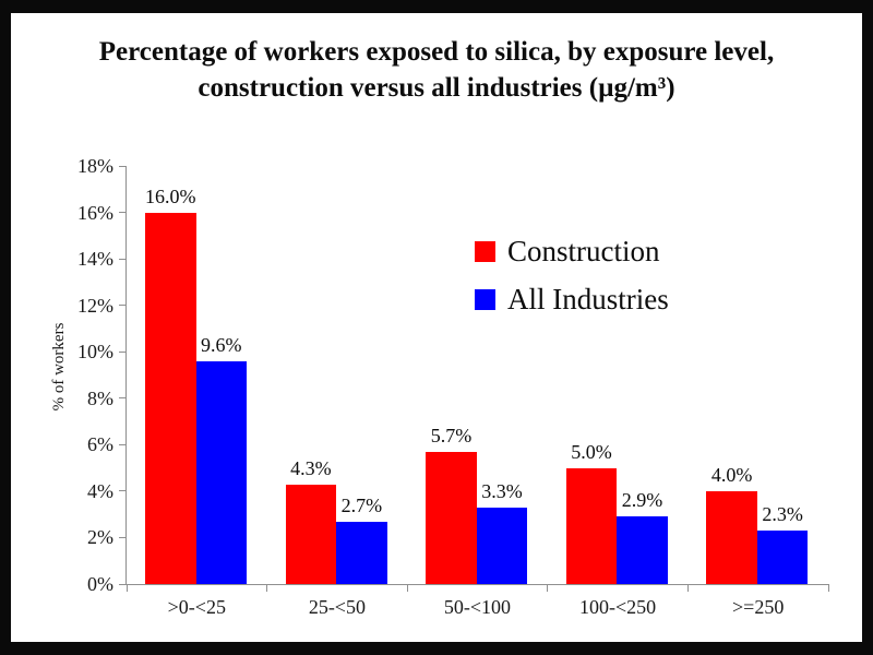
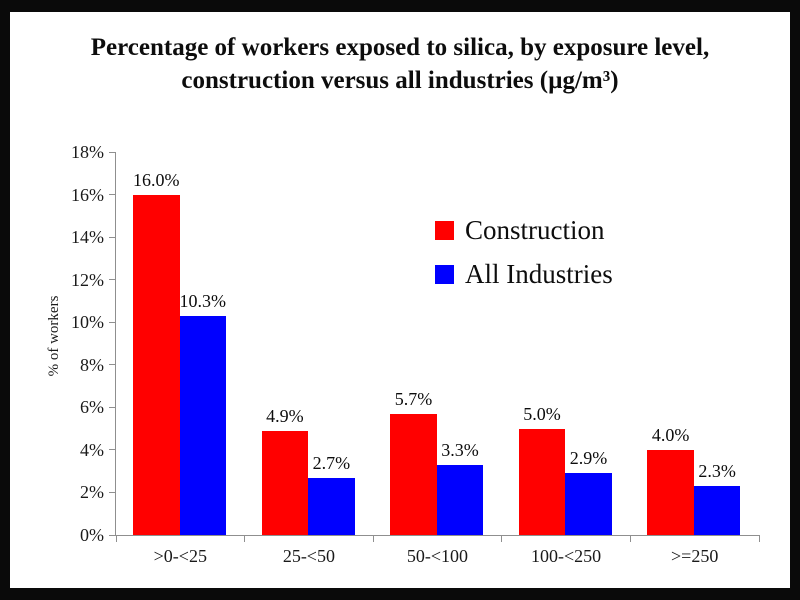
All Industries/>0-<25: 9.6% -> 10.3%
Construction/25-<50: 4.3% -> 4.9%
